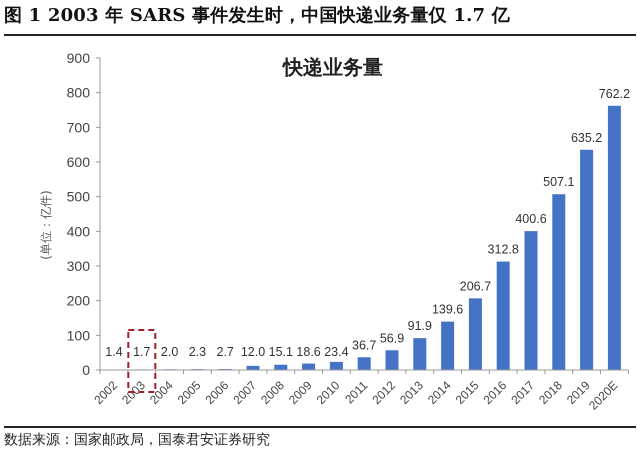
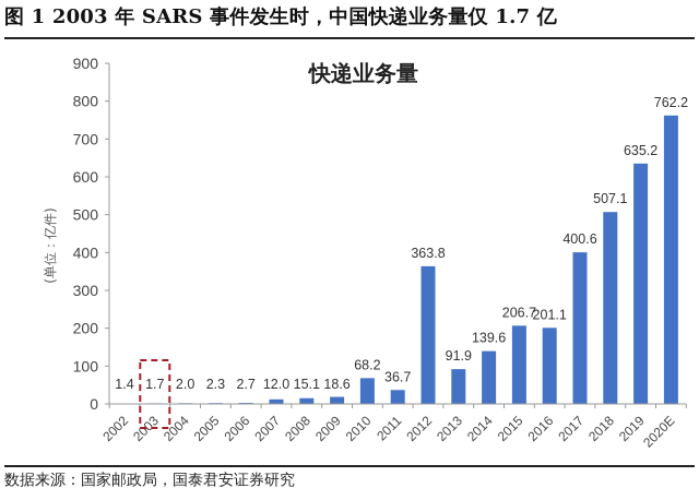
2010: 23.4 -> 68.2
2012: 56.9 -> 363.8
2016: 312.8 -> 201.1
